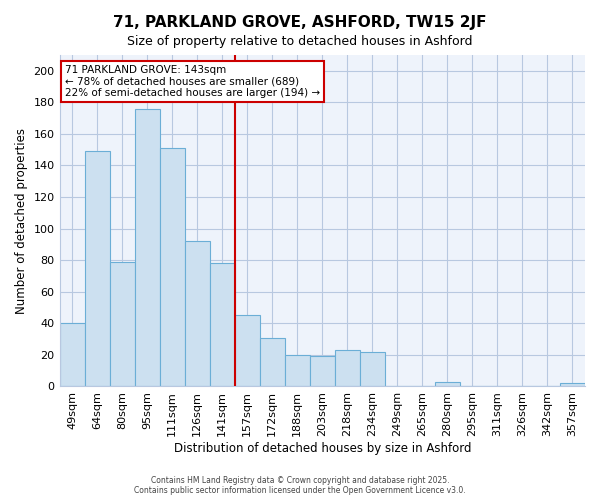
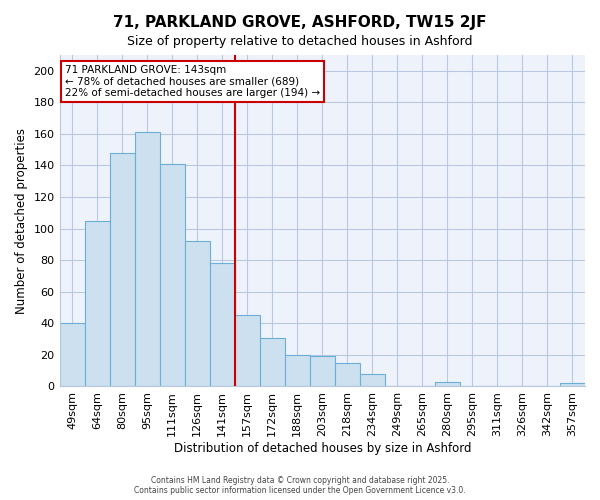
64sqm: 149 -> 105
80sqm: 79 -> 148
95sqm: 176 -> 161
111sqm: 151 -> 141
218sqm: 23 -> 15
234sqm: 22 -> 8
